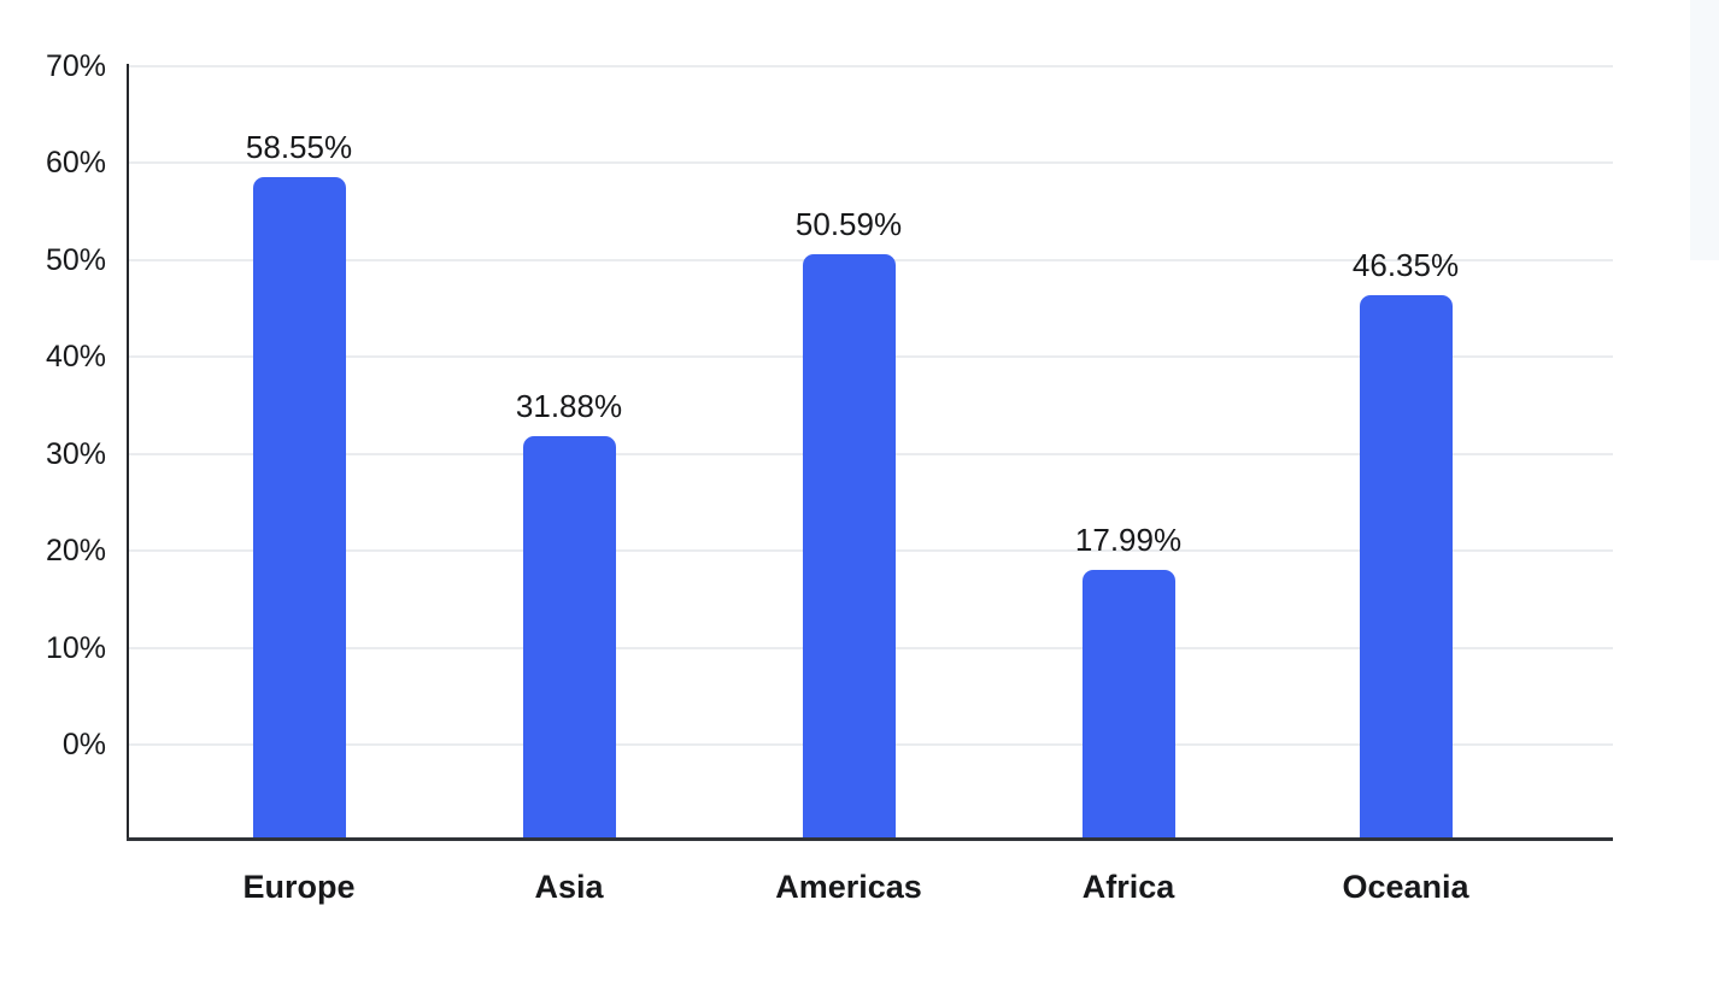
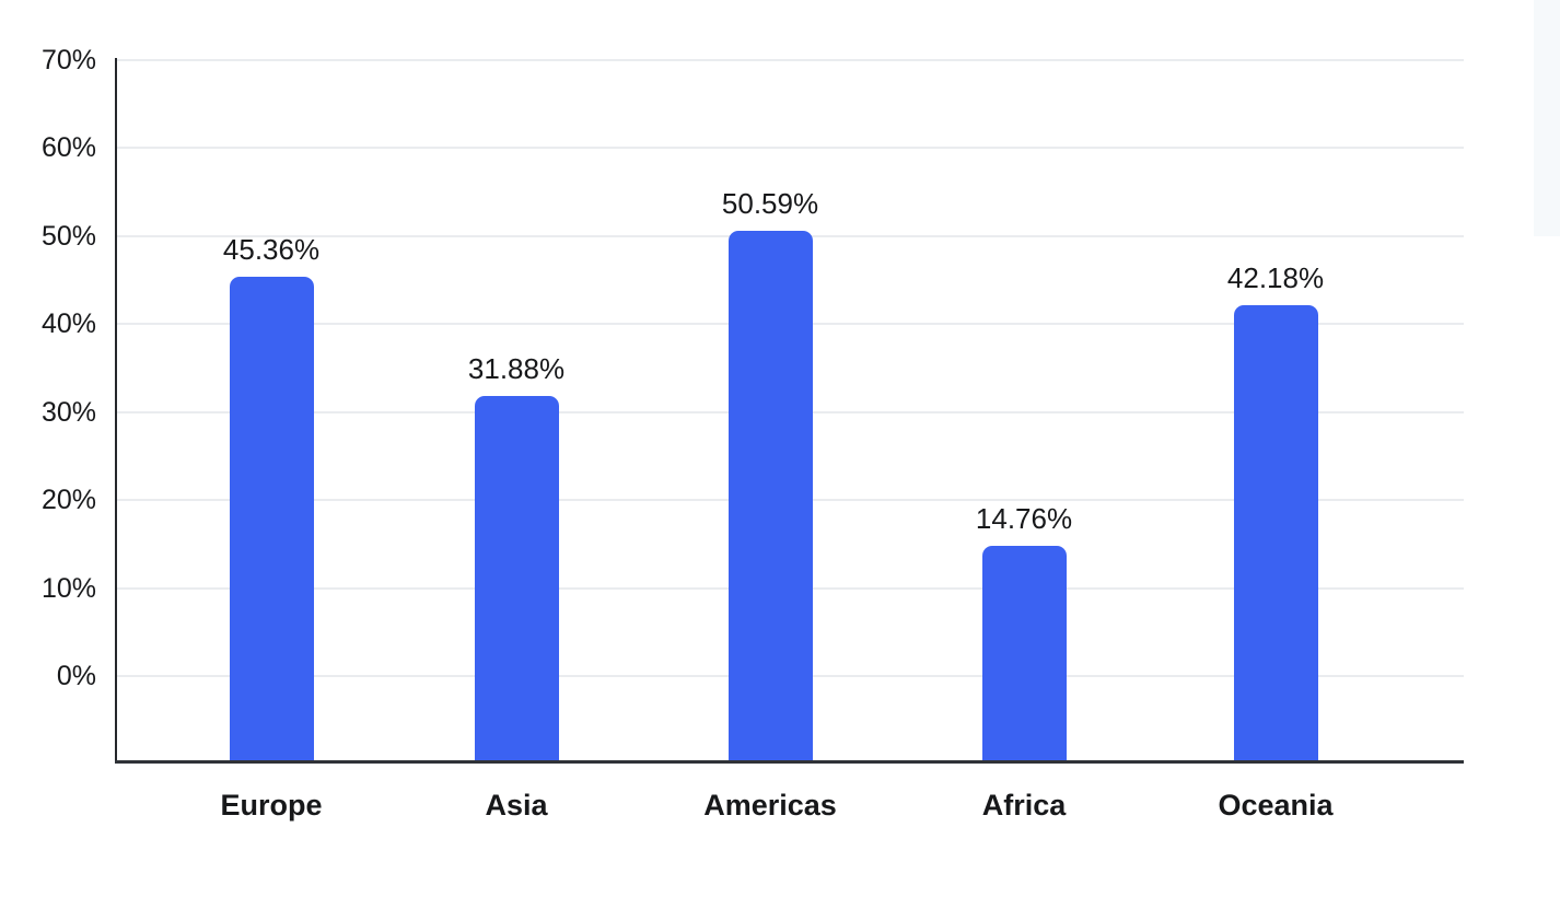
Europe: 58.55% -> 45.36%
Africa: 17.99% -> 14.76%
Oceania: 46.35% -> 42.18%
